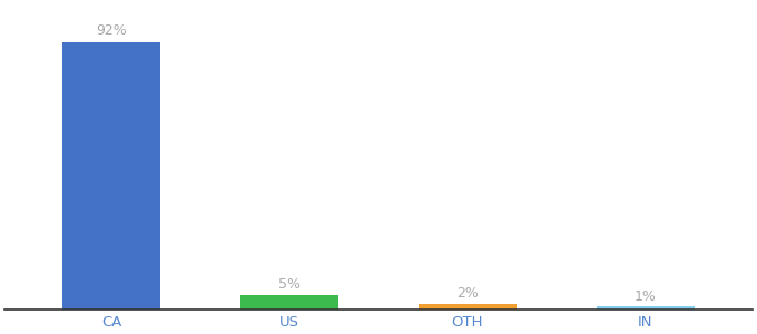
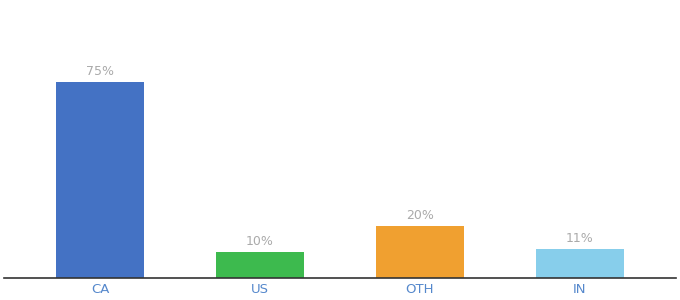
CA: 92% -> 75%
US: 5% -> 10%
OTH: 2% -> 20%
IN: 1% -> 11%
